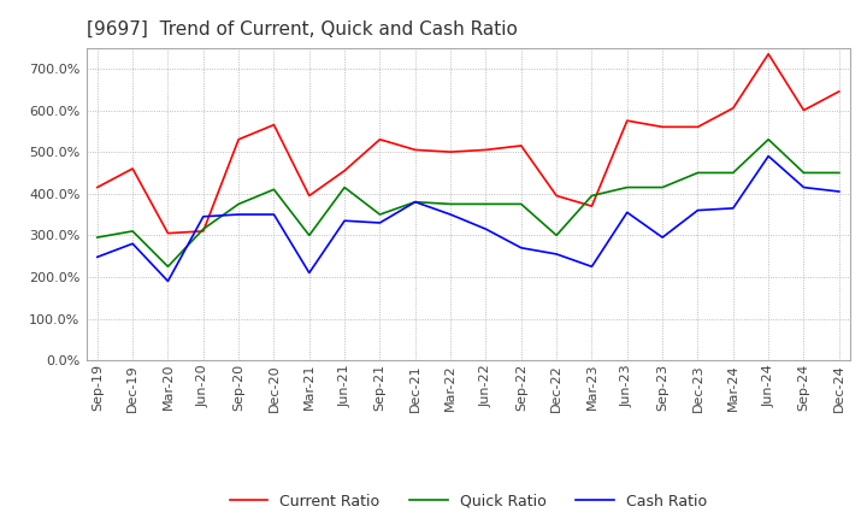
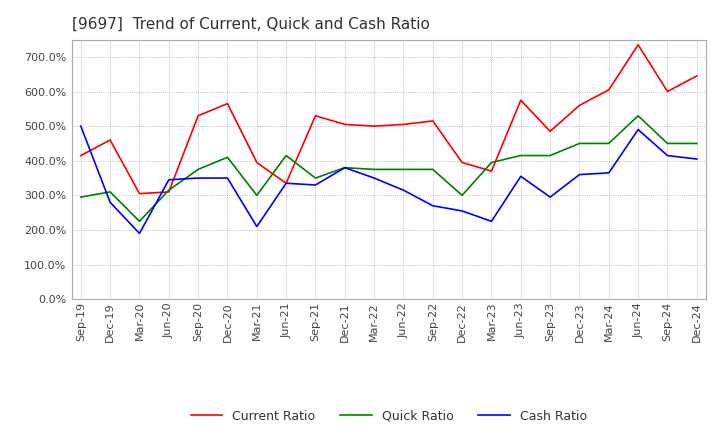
Cash Ratio/Sep-19: 248% -> 500%
Current Ratio/Jun-21: 455% -> 335%
Current Ratio/Sep-23: 560% -> 485%
